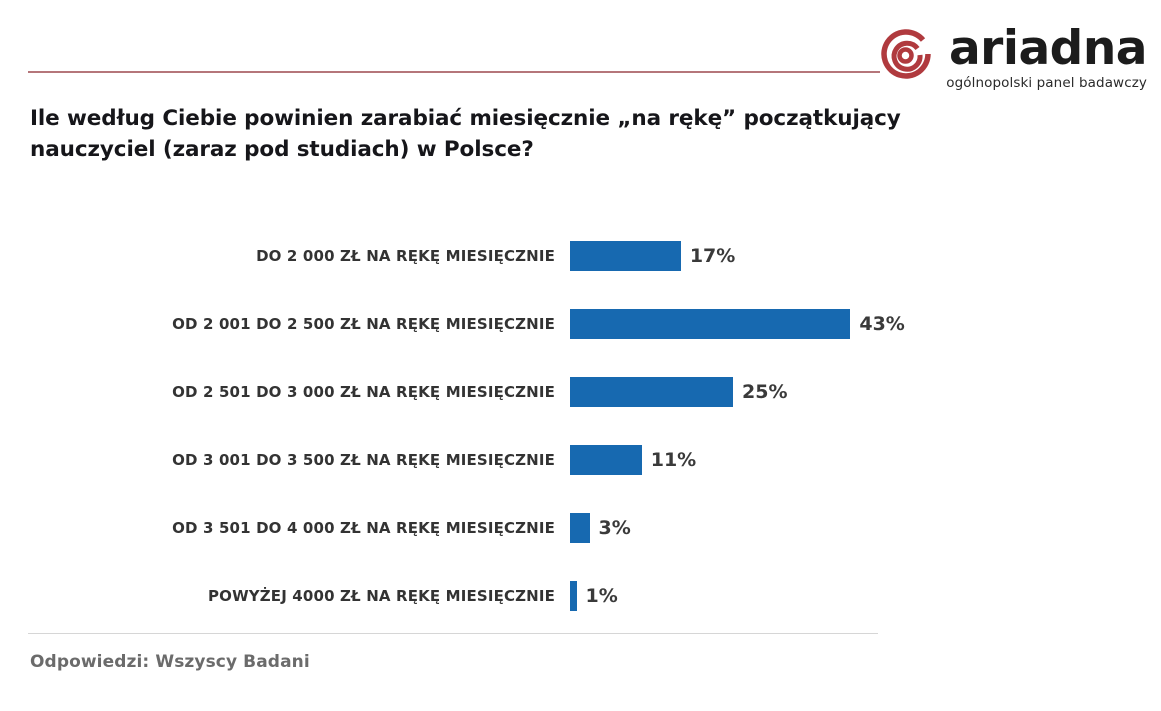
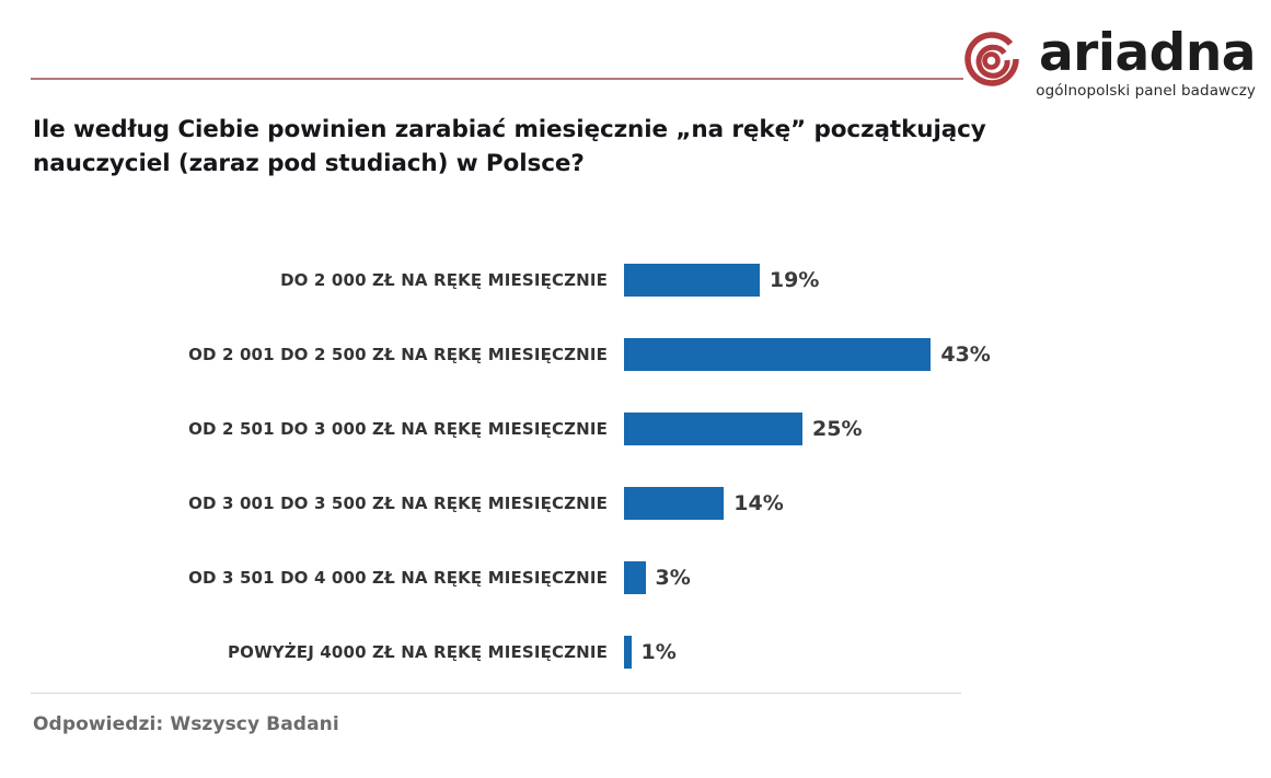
DO 2 000 ZŁ NA RĘKĘ MIESIĘCZNIE: 17% -> 19%
OD 3 001 DO 3 500 ZŁ NA RĘKĘ MIESIĘCZNIE: 11% -> 14%
